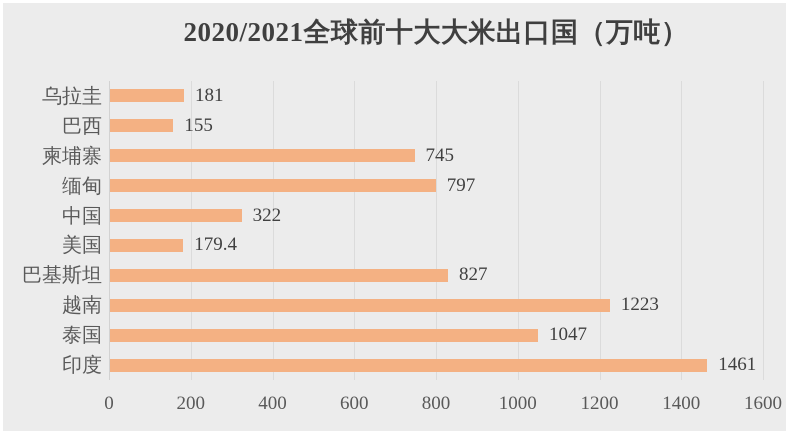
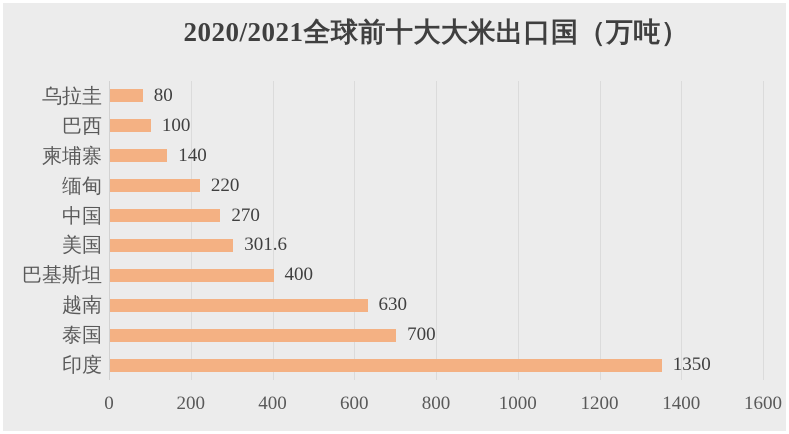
乌拉圭: 181 -> 80
巴西: 155 -> 100
柬埔寨: 745 -> 140
缅甸: 797 -> 220
中国: 322 -> 270
美国: 179.4 -> 301.6
巴基斯坦: 827 -> 400
越南: 1223 -> 630
泰国: 1047 -> 700
印度: 1461 -> 1350
